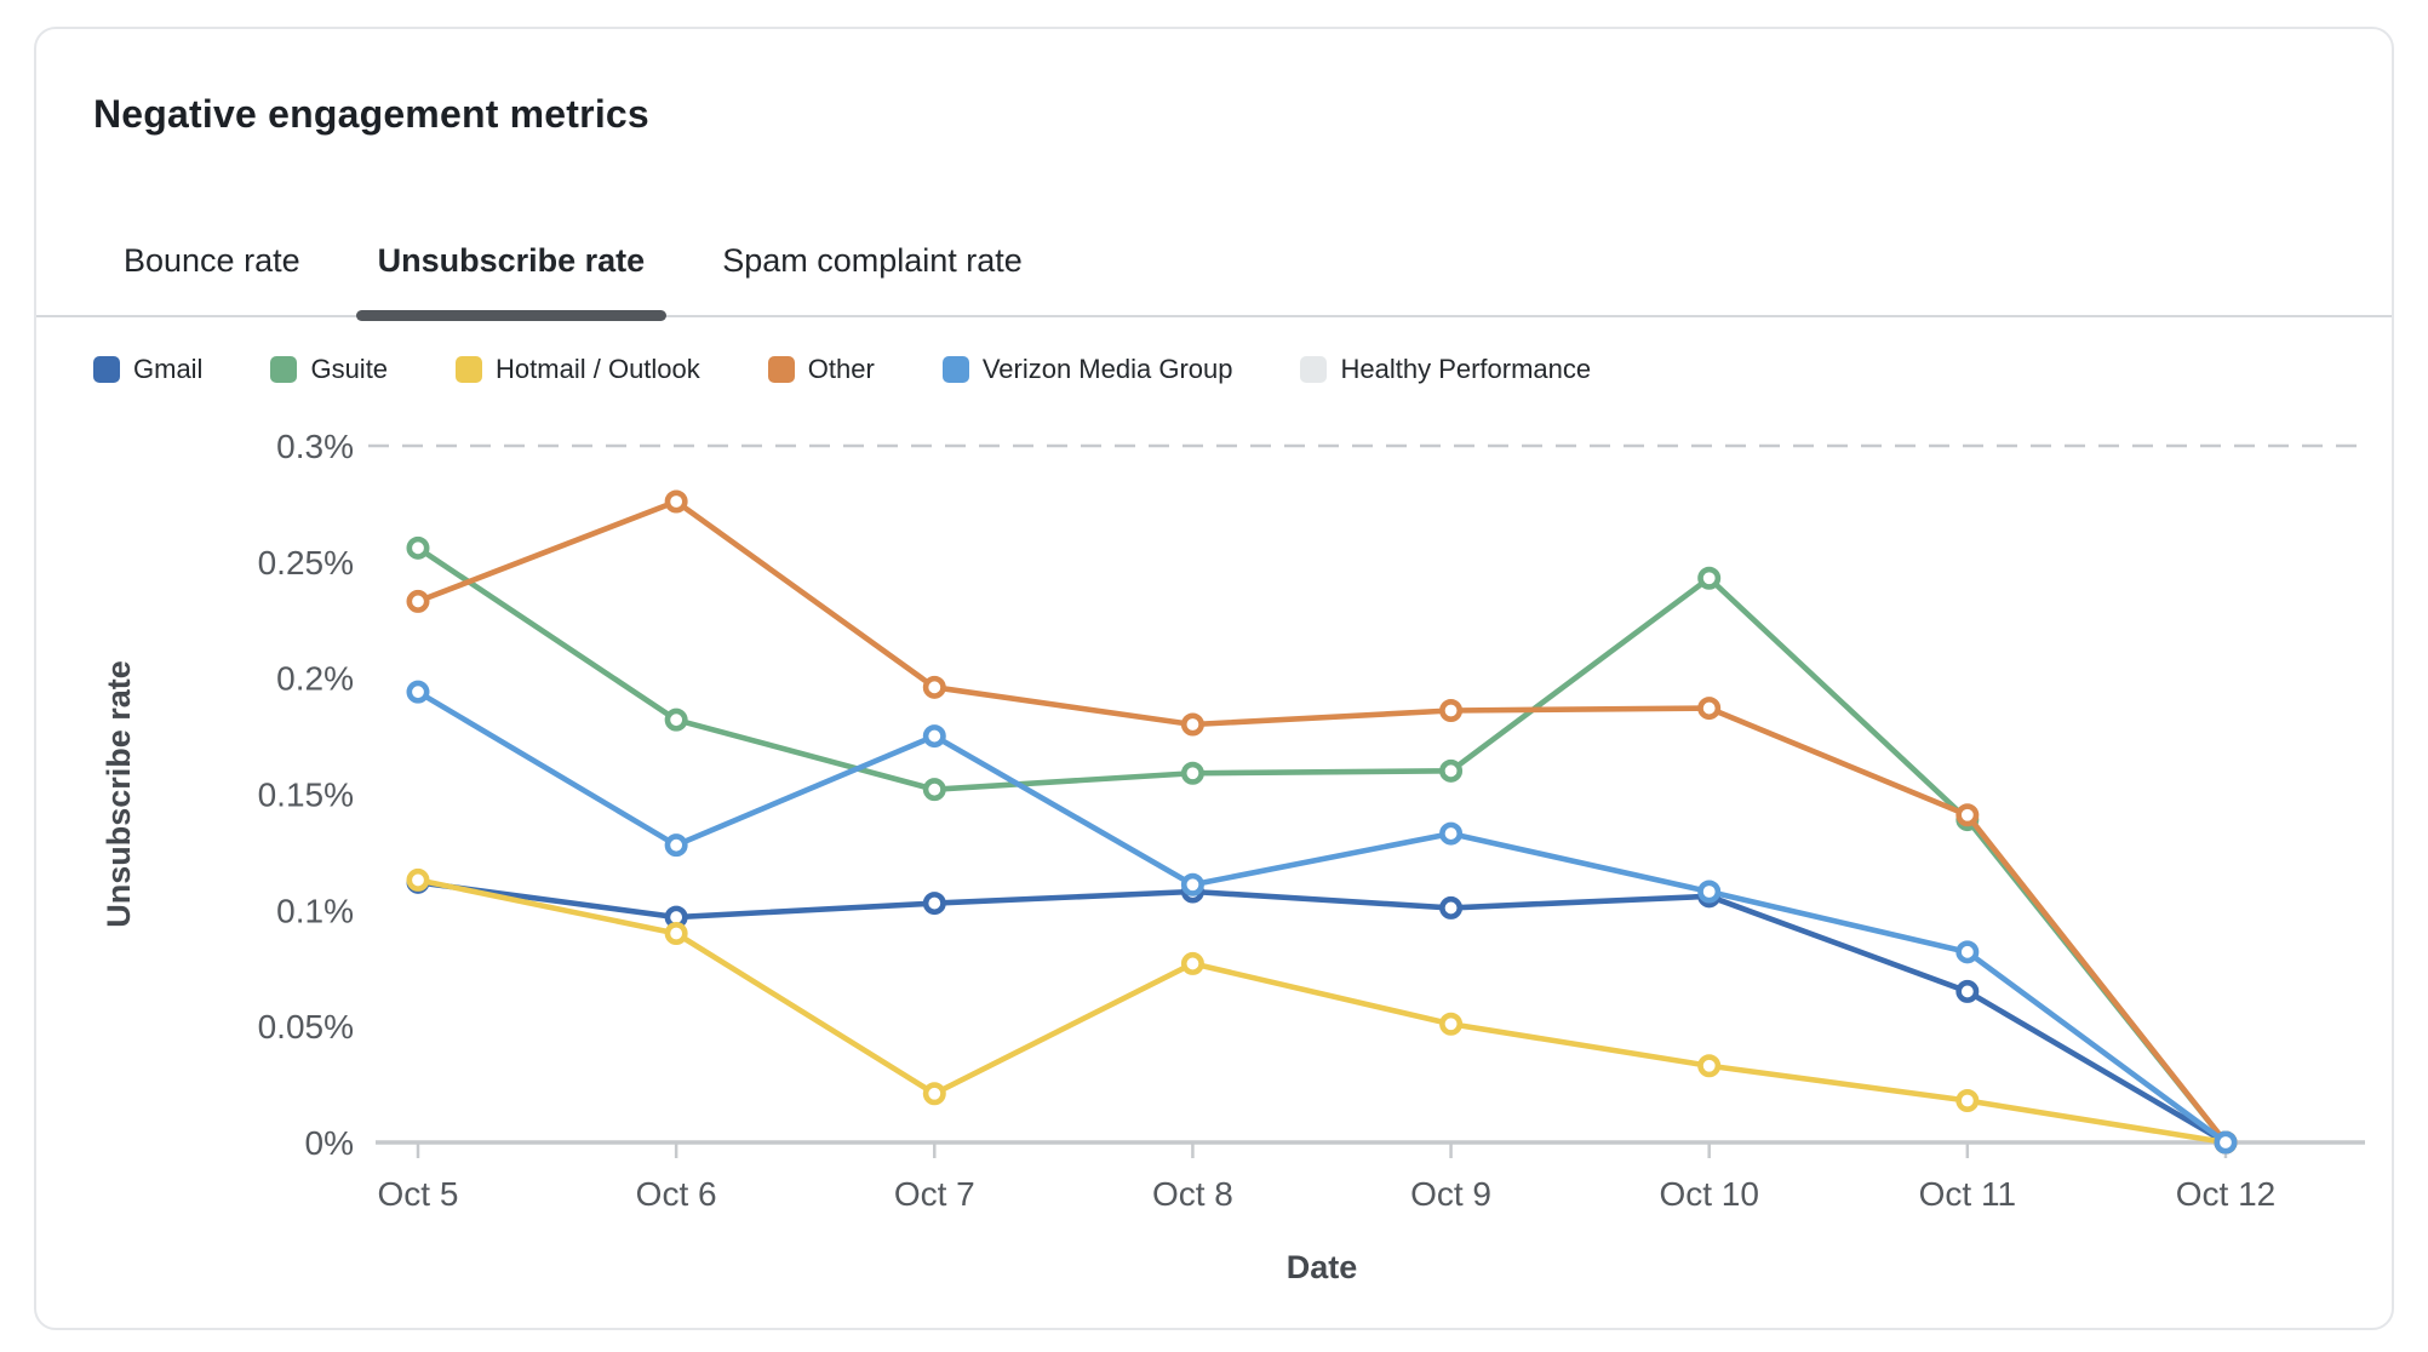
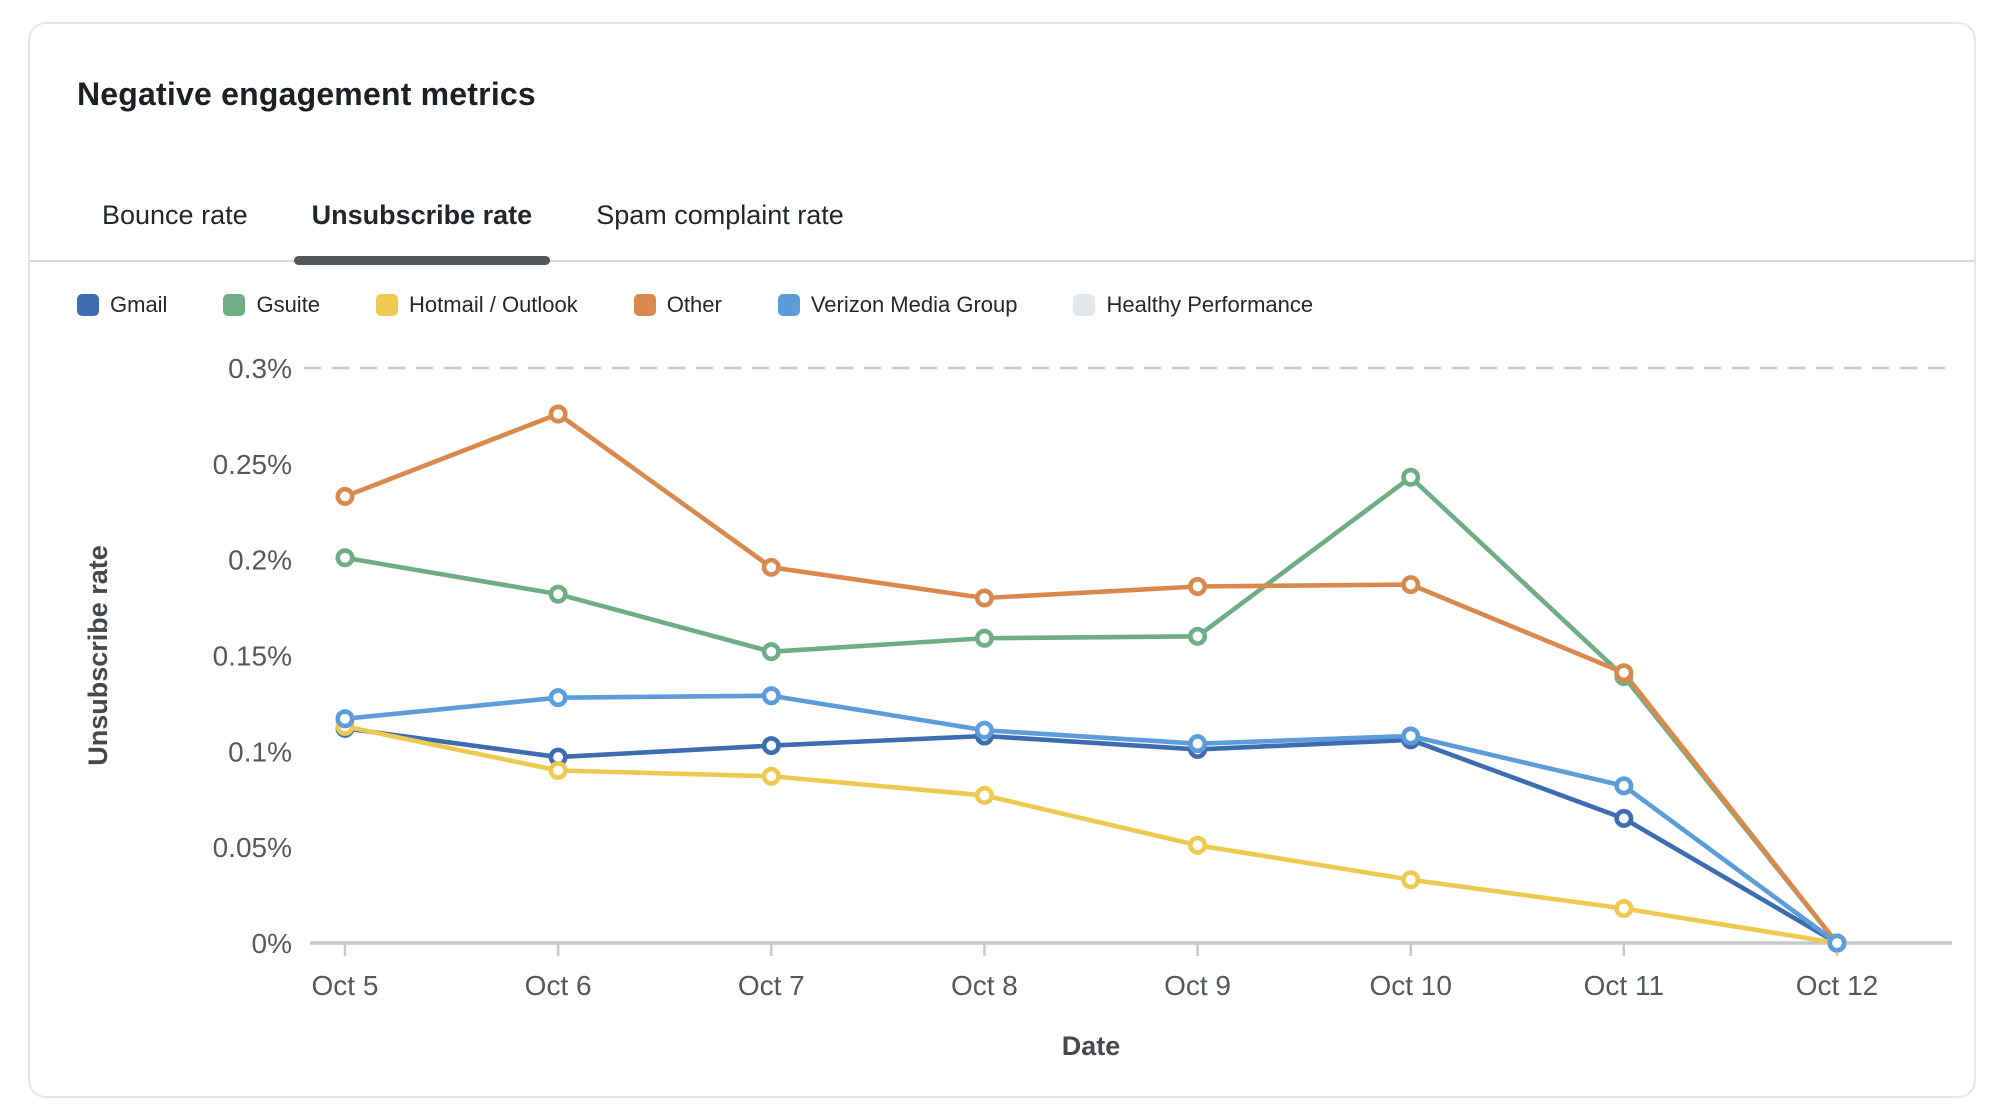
Gsuite/Oct 5: 0.256% -> 0.201%
Verizon Media Group/Oct 5: 0.194% -> 0.117%
Hotmail / Outlook/Oct 7: 0.021% -> 0.087%
Verizon Media Group/Oct 7: 0.175% -> 0.129%
Verizon Media Group/Oct 9: 0.133% -> 0.104%
